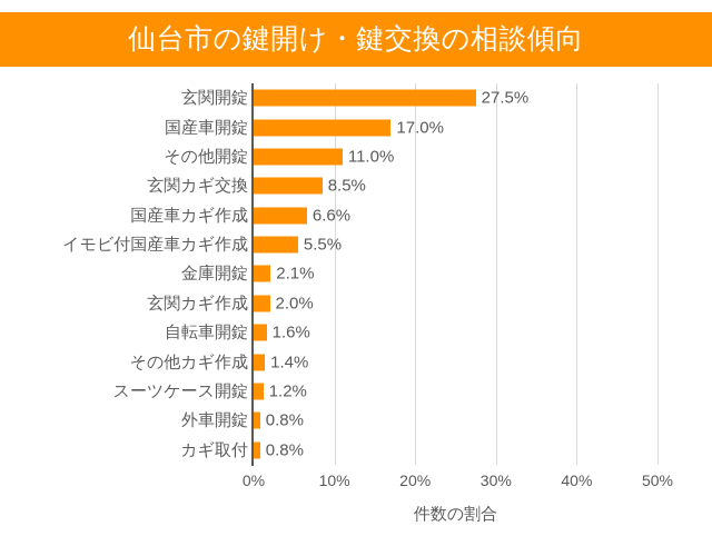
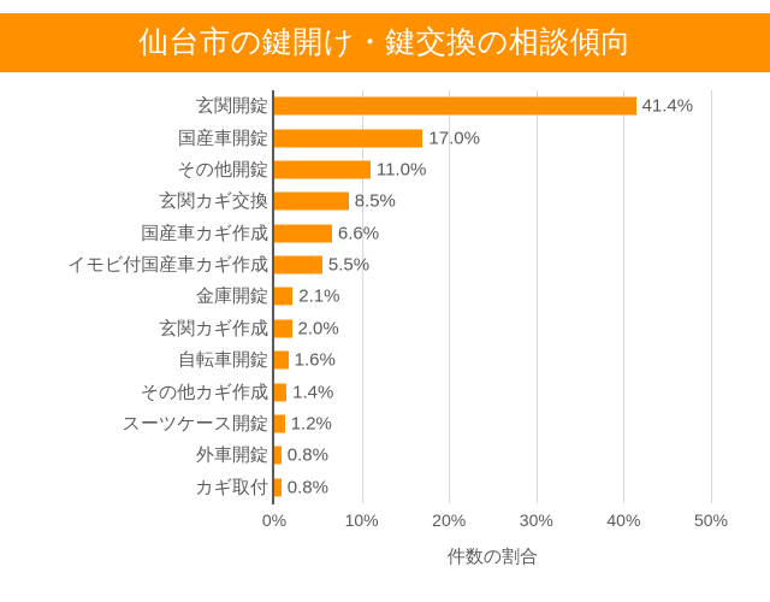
玄関開錠: 27.5% -> 41.4%
